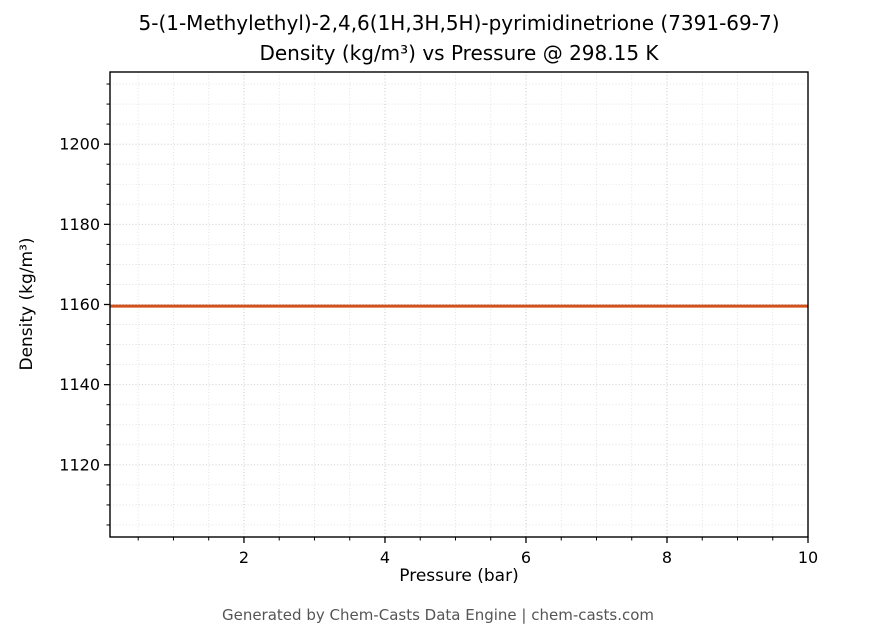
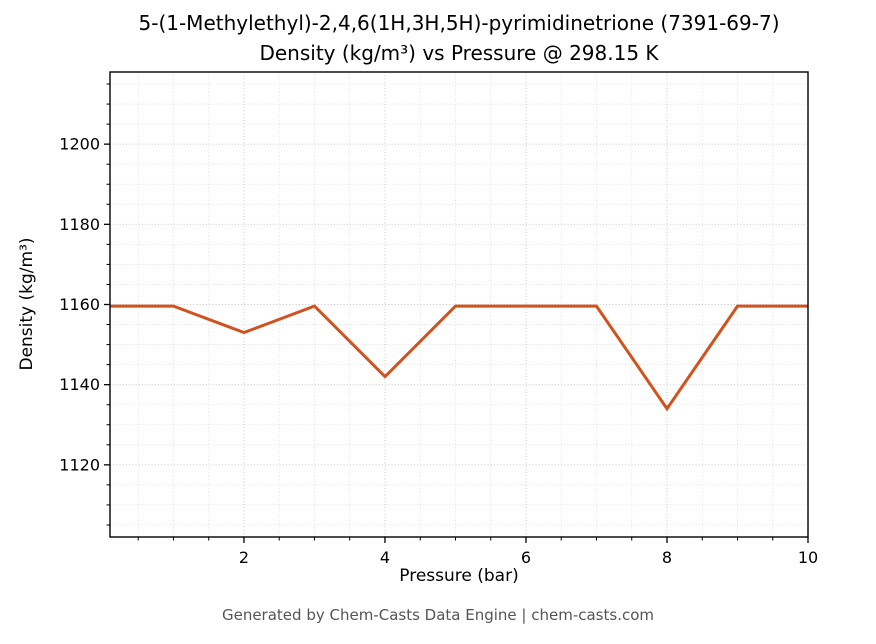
2: 1160 -> 1153
4: 1160 -> 1142
8: 1160 -> 1134
